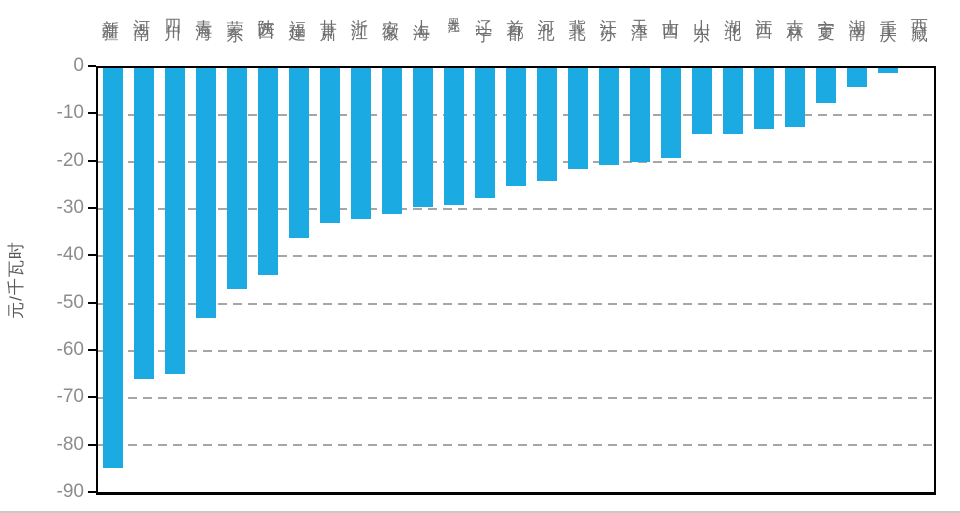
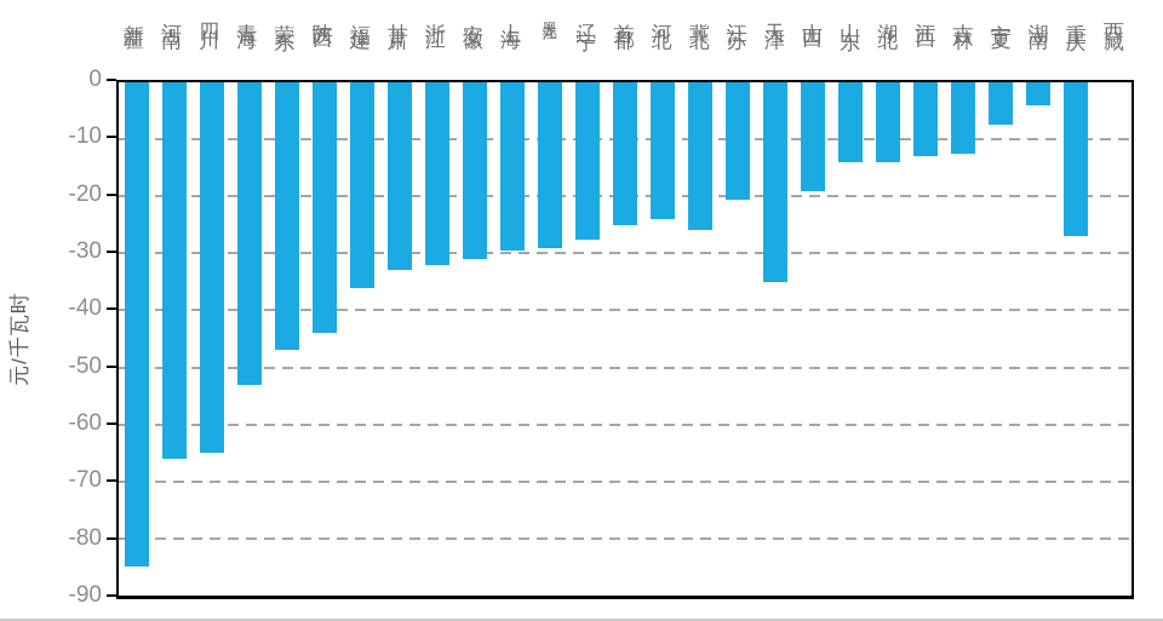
冀北: -22 -> -26
天津: -20 -> -35
重庆: -1 -> -27
